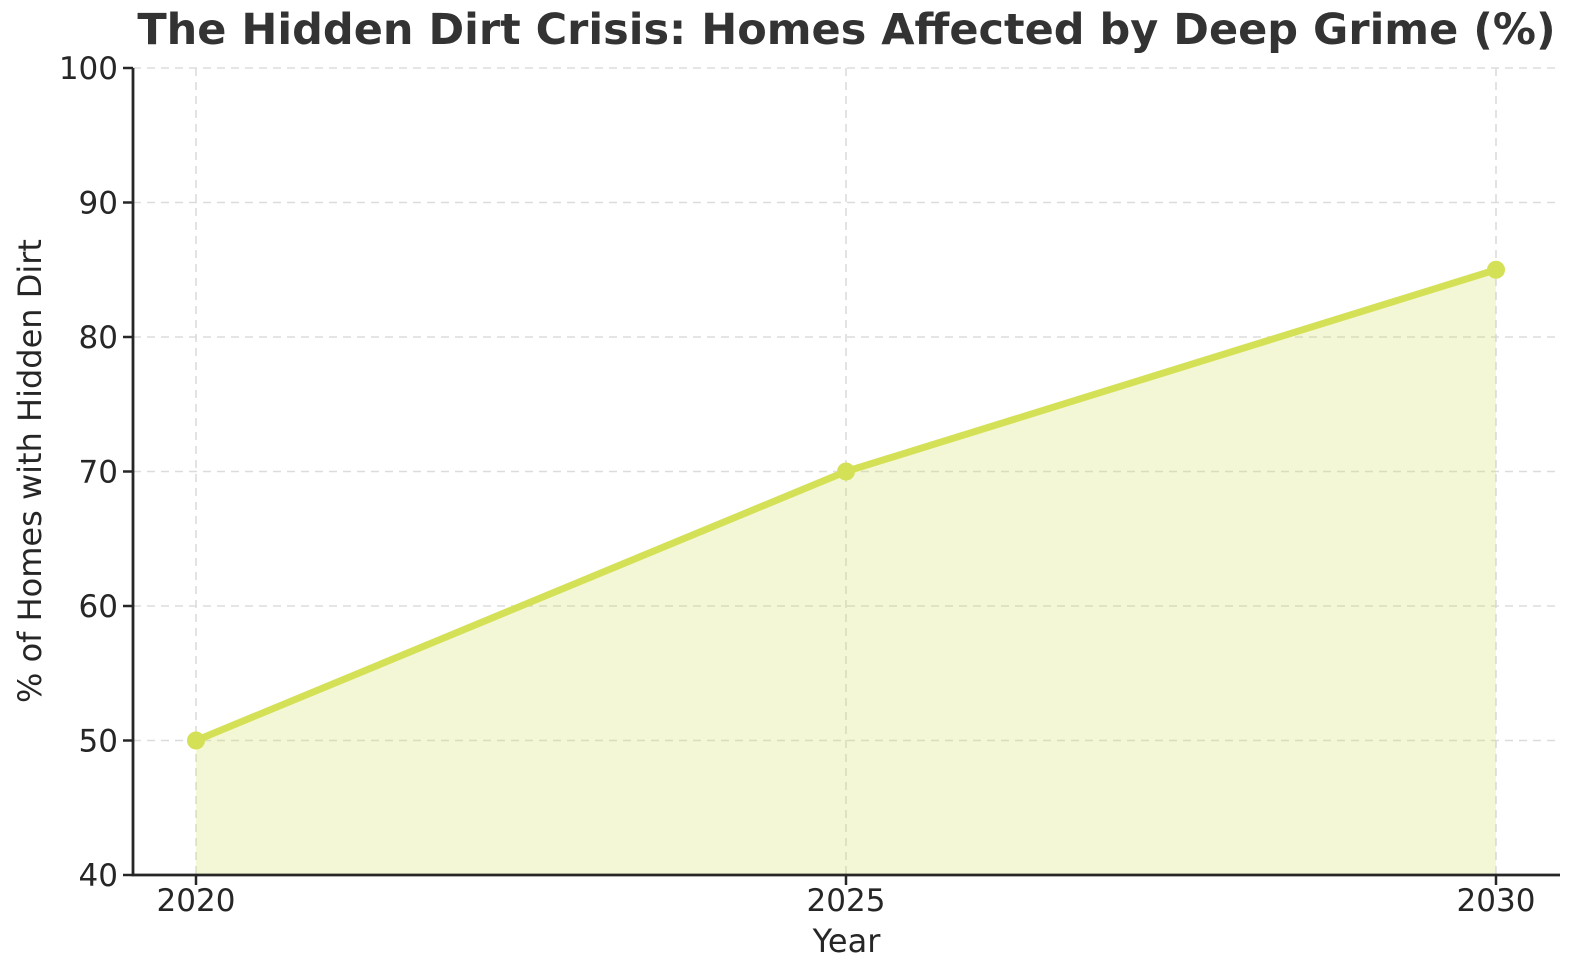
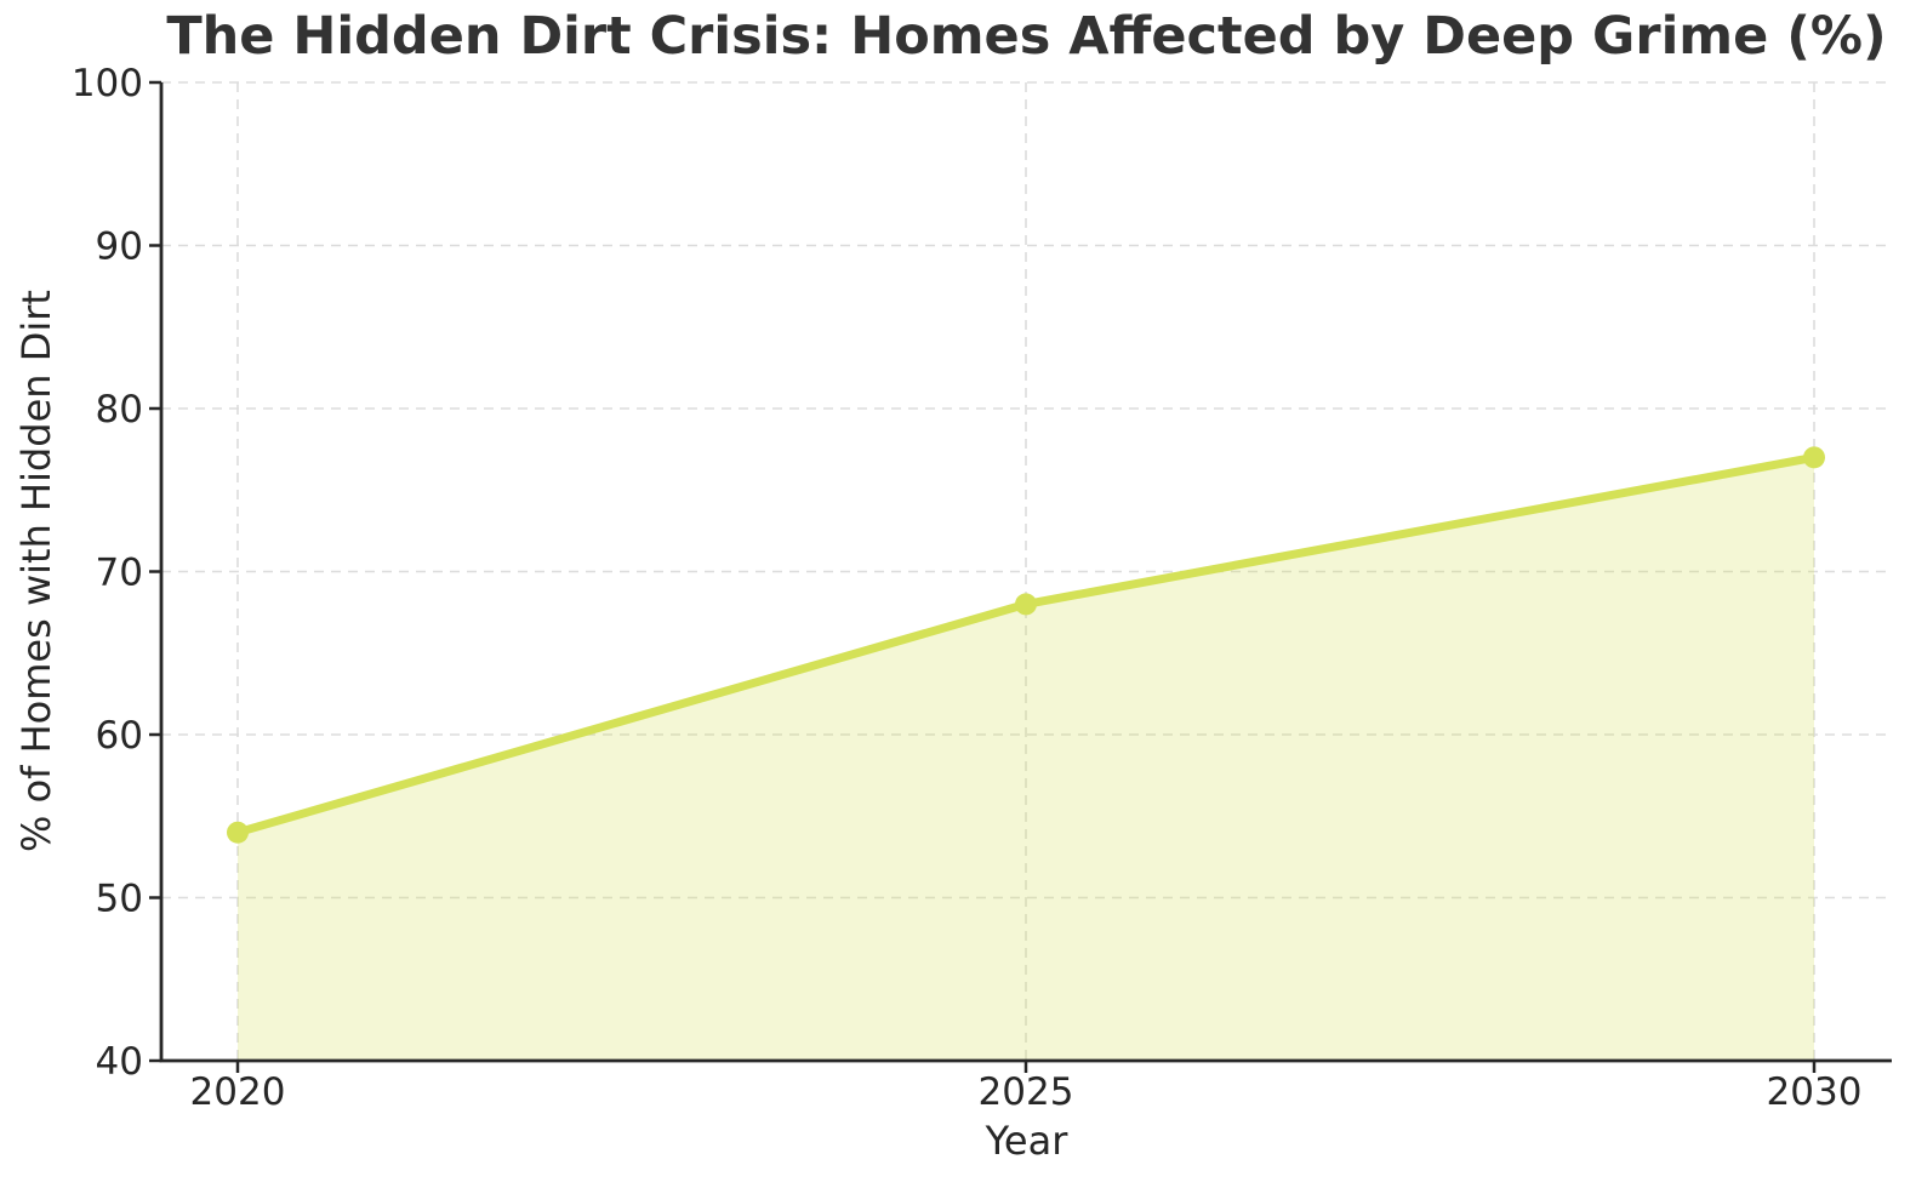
2020: 50 -> 54
2025: 70 -> 68
2030: 85 -> 77
